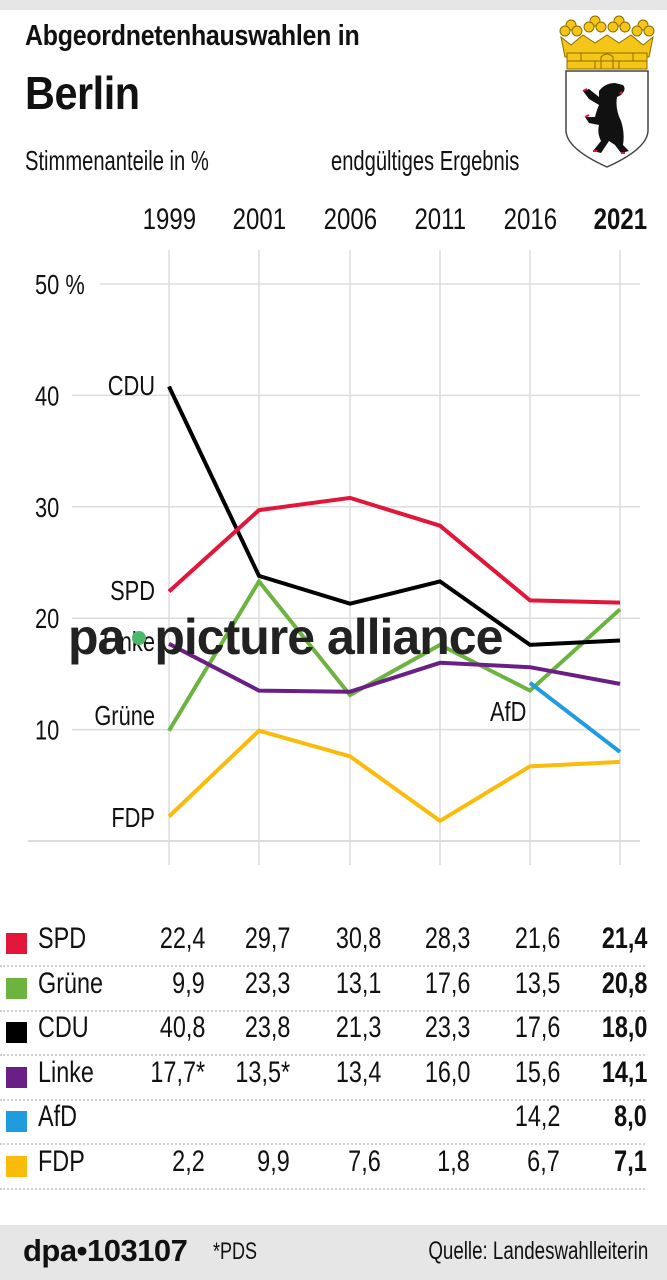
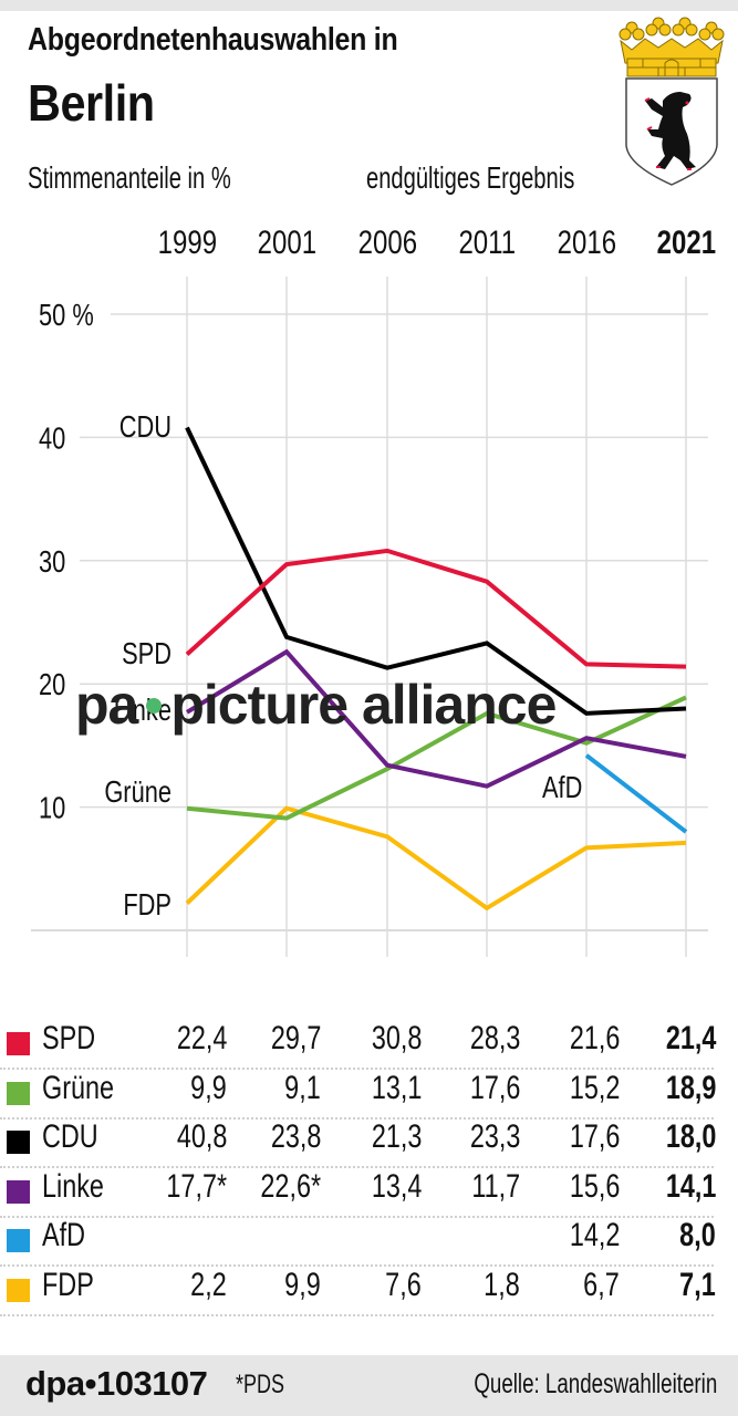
Grüne/2001: 23,3 -> 9,1
Linke/2001: 13,5 -> 22,6
Linke/2011: 16,0 -> 11,7
Grüne/2016: 13,5 -> 15,2
Grüne/2021: 20,8 -> 18,9
